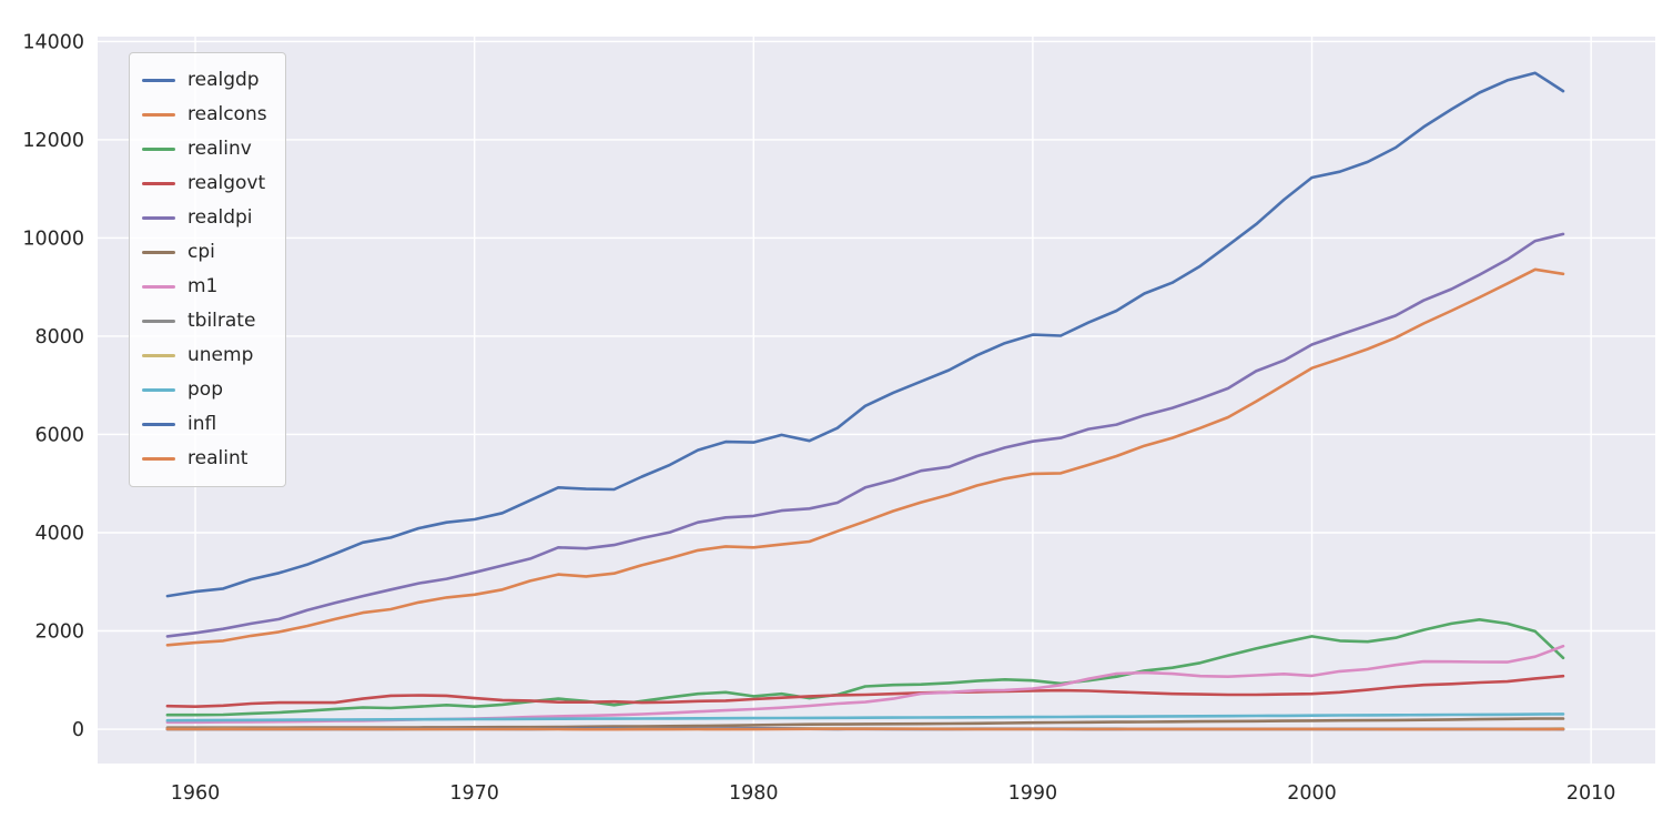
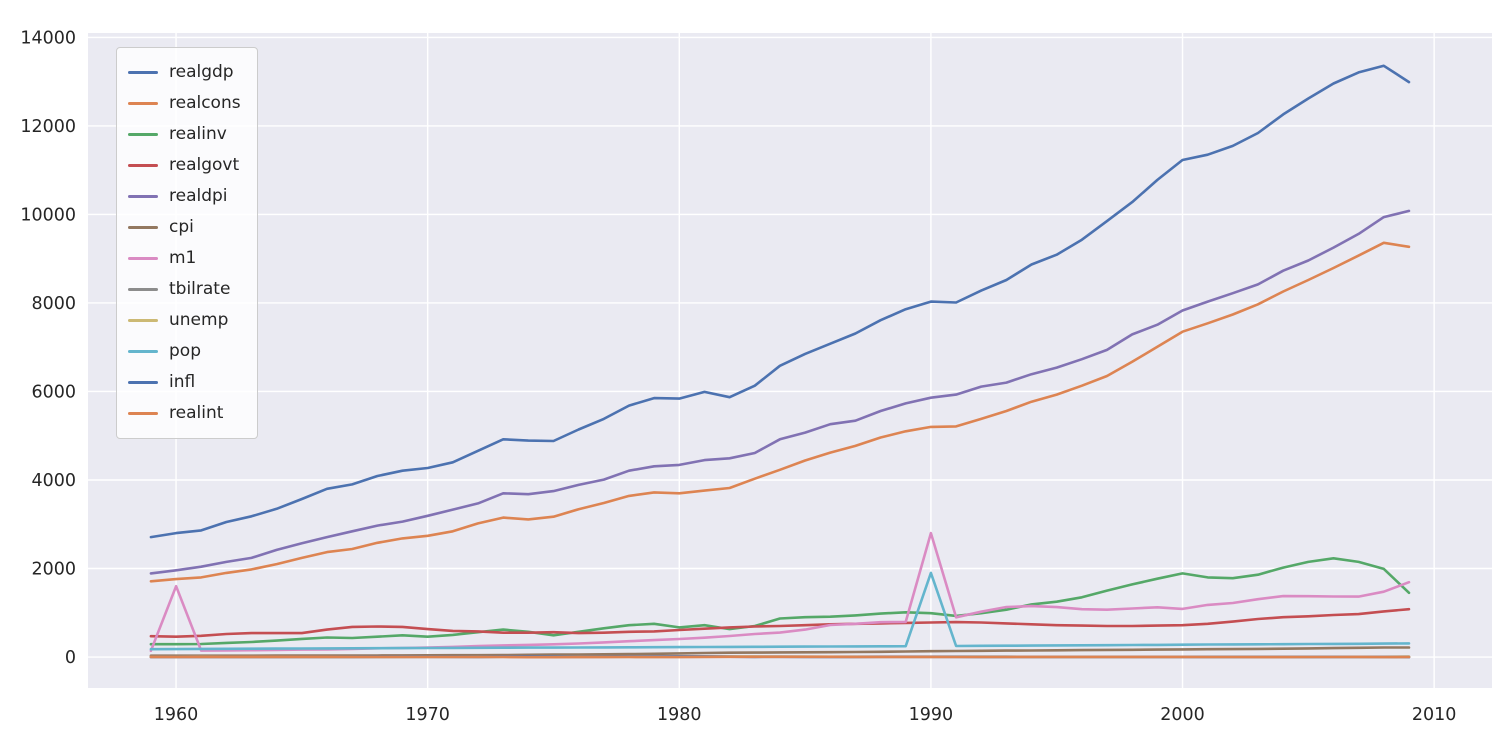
m1/1960: 100 -> 1600
m1/1990: 800 -> 2800
pop/1990: 200 -> 1900
